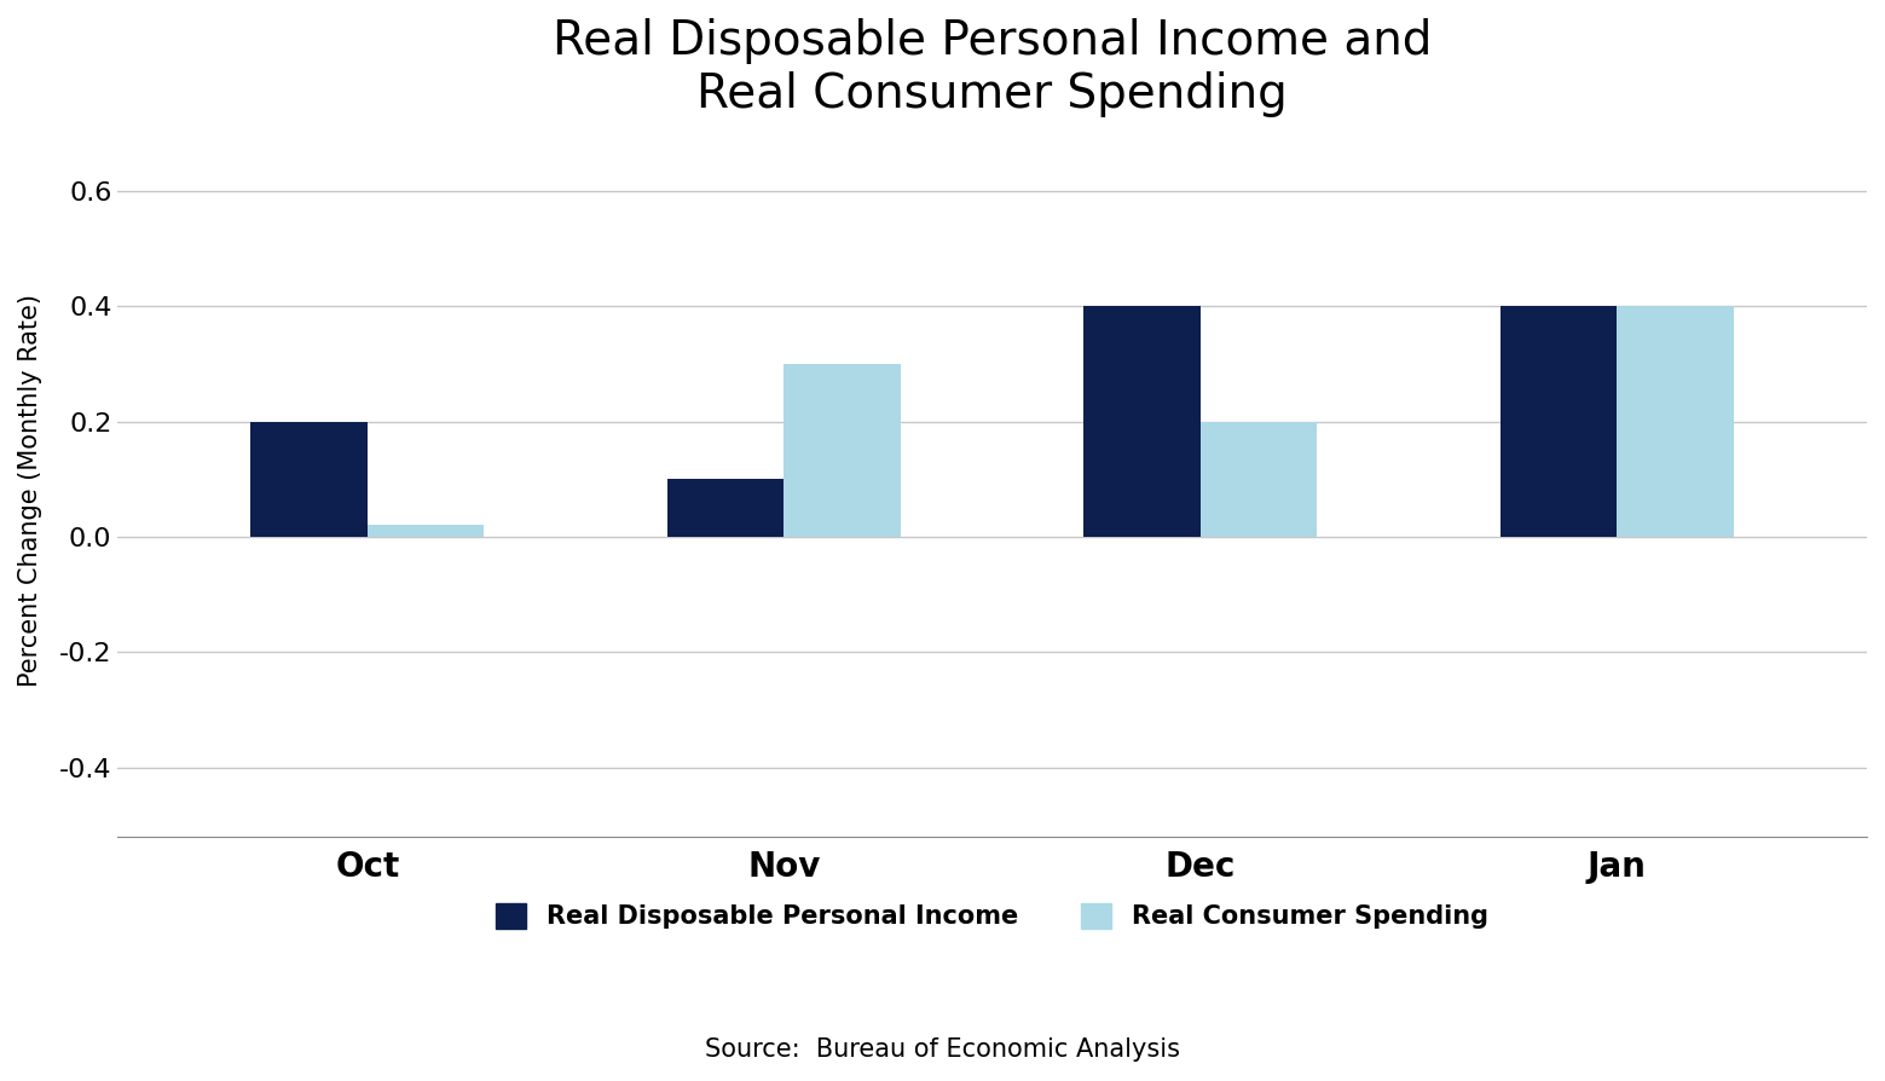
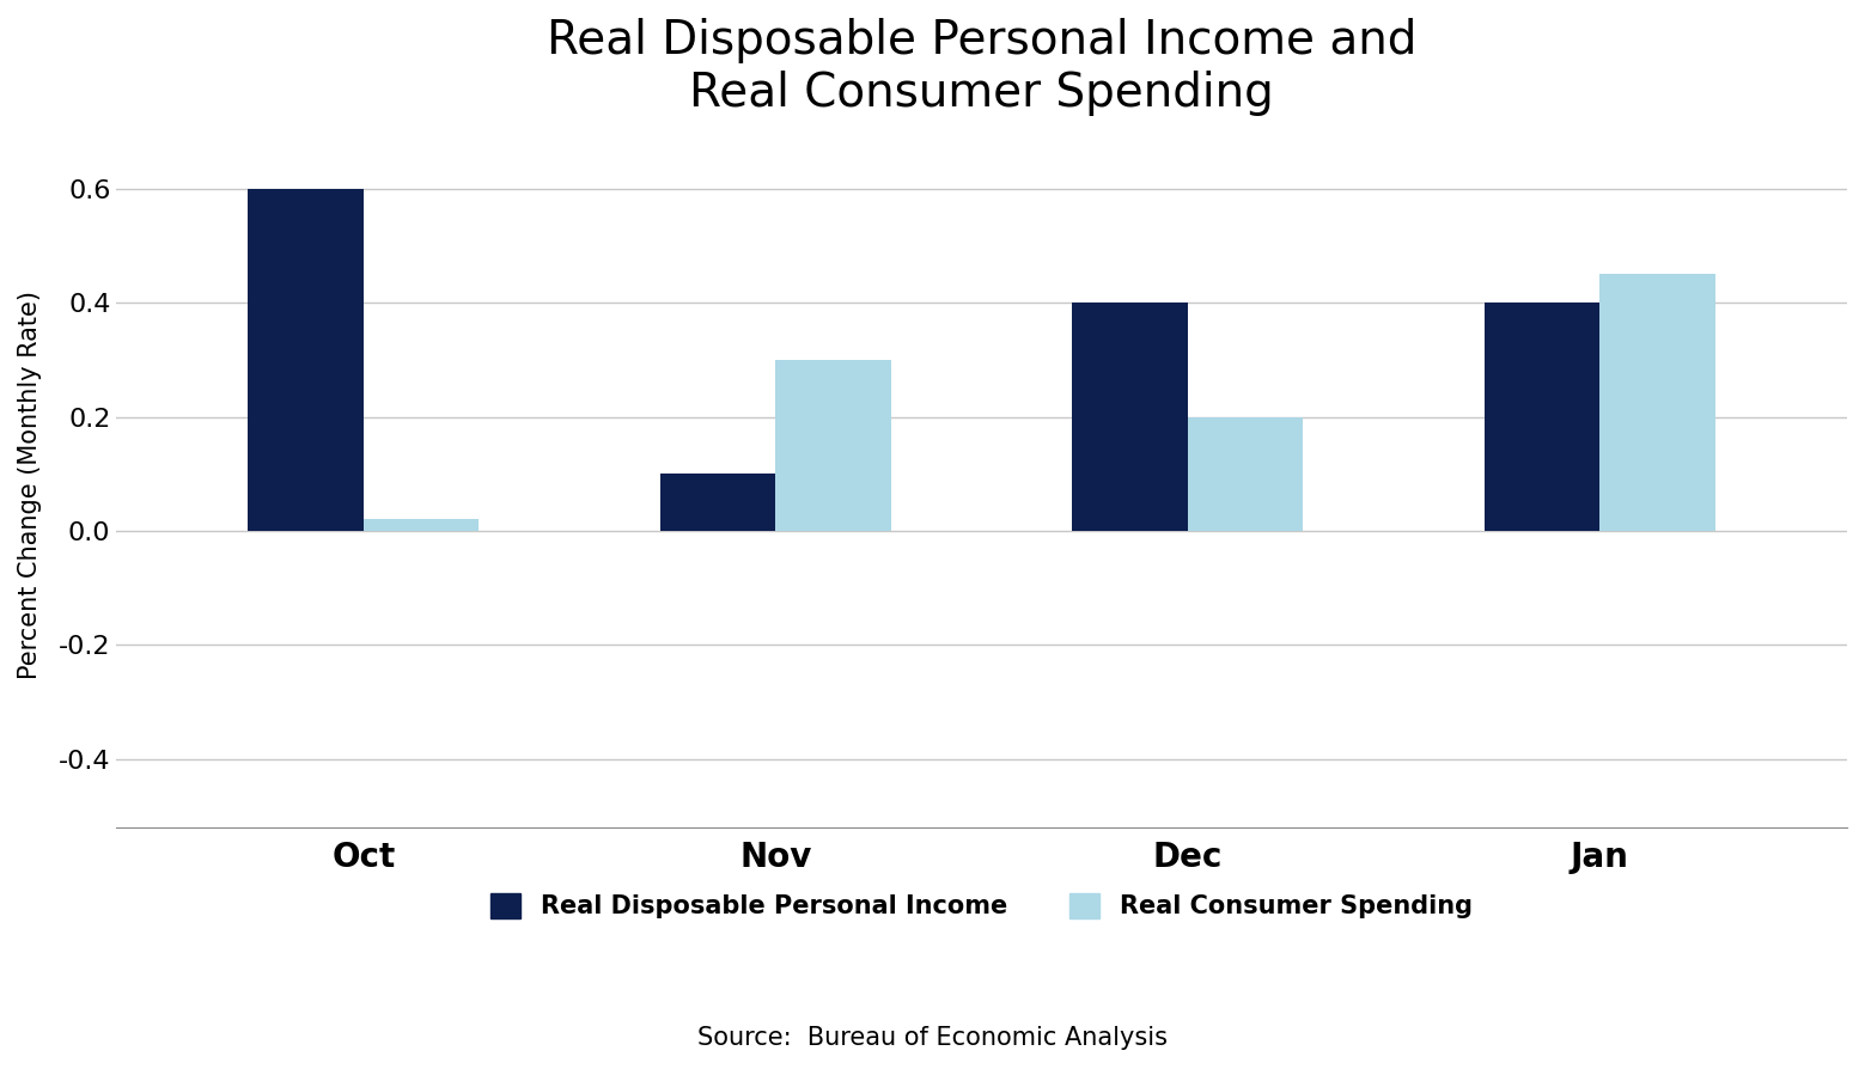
Real Disposable Personal Income/Oct: 0.2 -> 0.6
Real Consumer Spending/Jan: 0.40 -> 0.45
